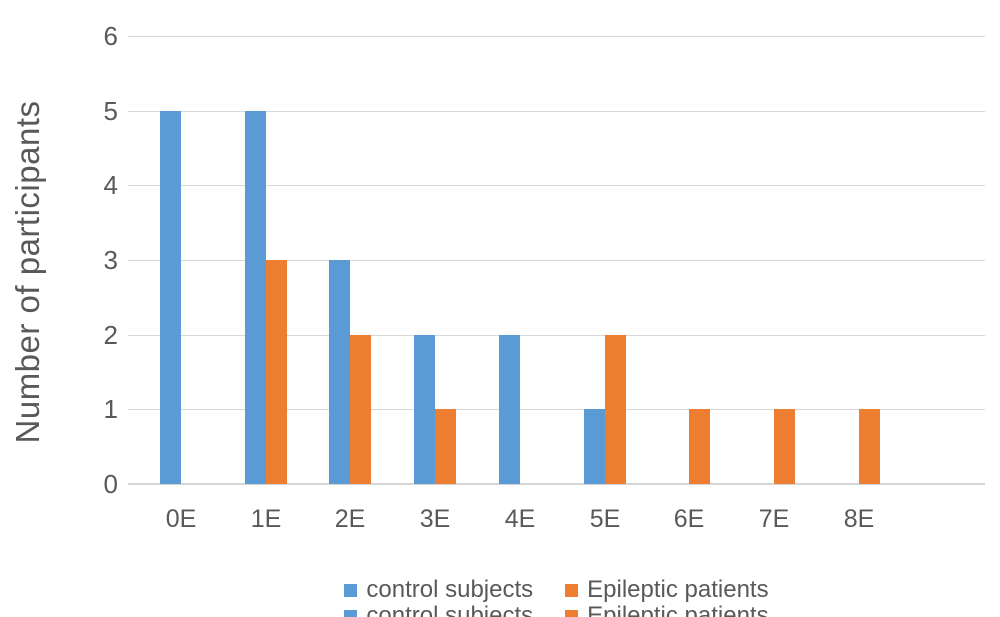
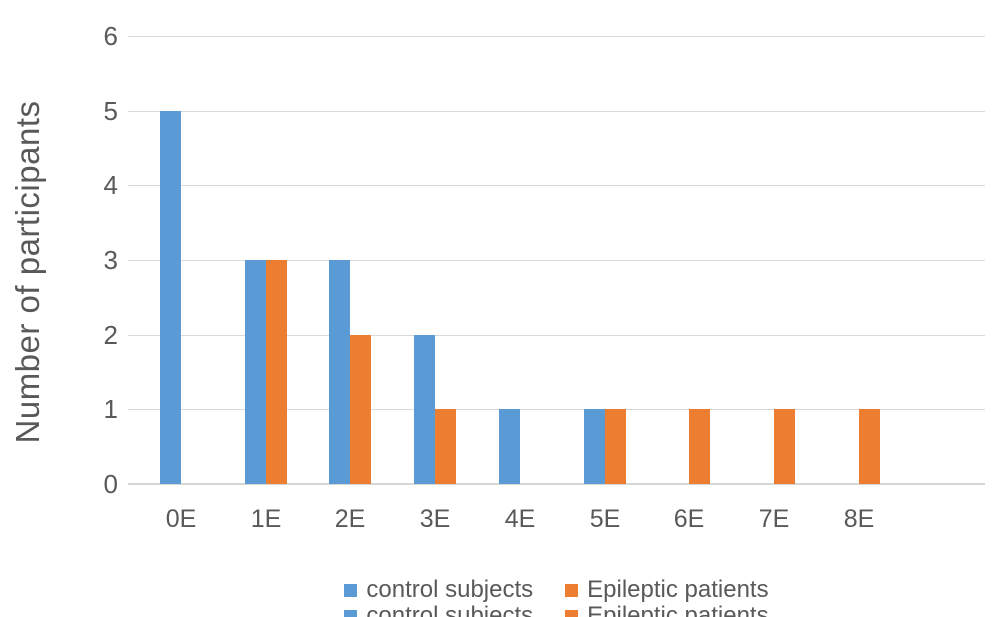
control subjects/1E: 5 -> 3
control subjects/4E: 2 -> 1
Epileptic patients/5E: 2 -> 1
